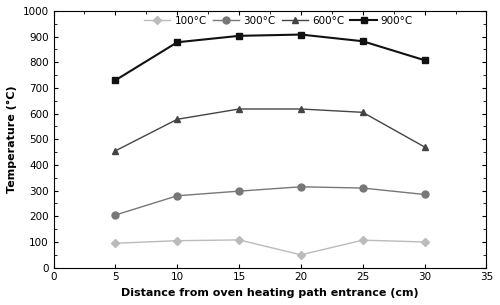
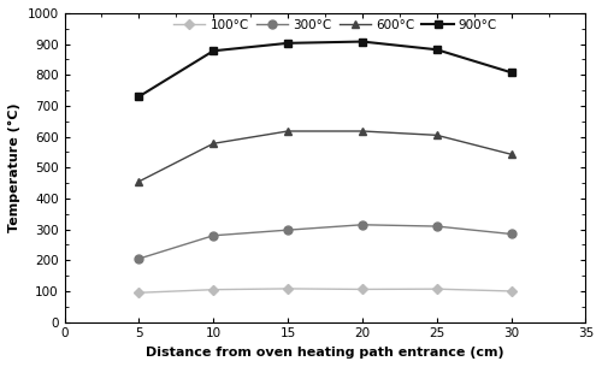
100°C/20: 50 -> 106
600°C/30: 470 -> 543
